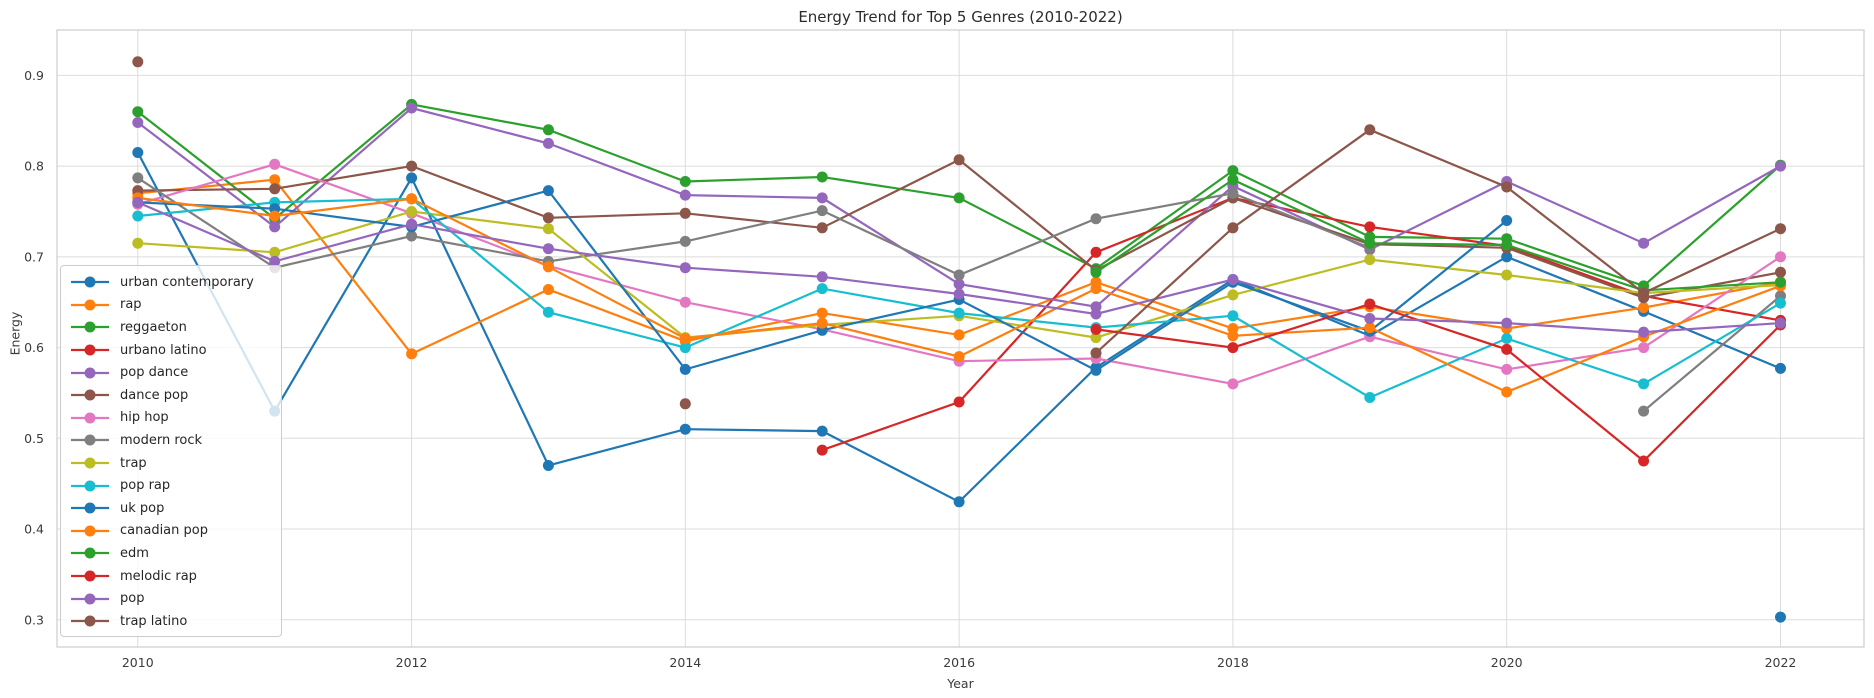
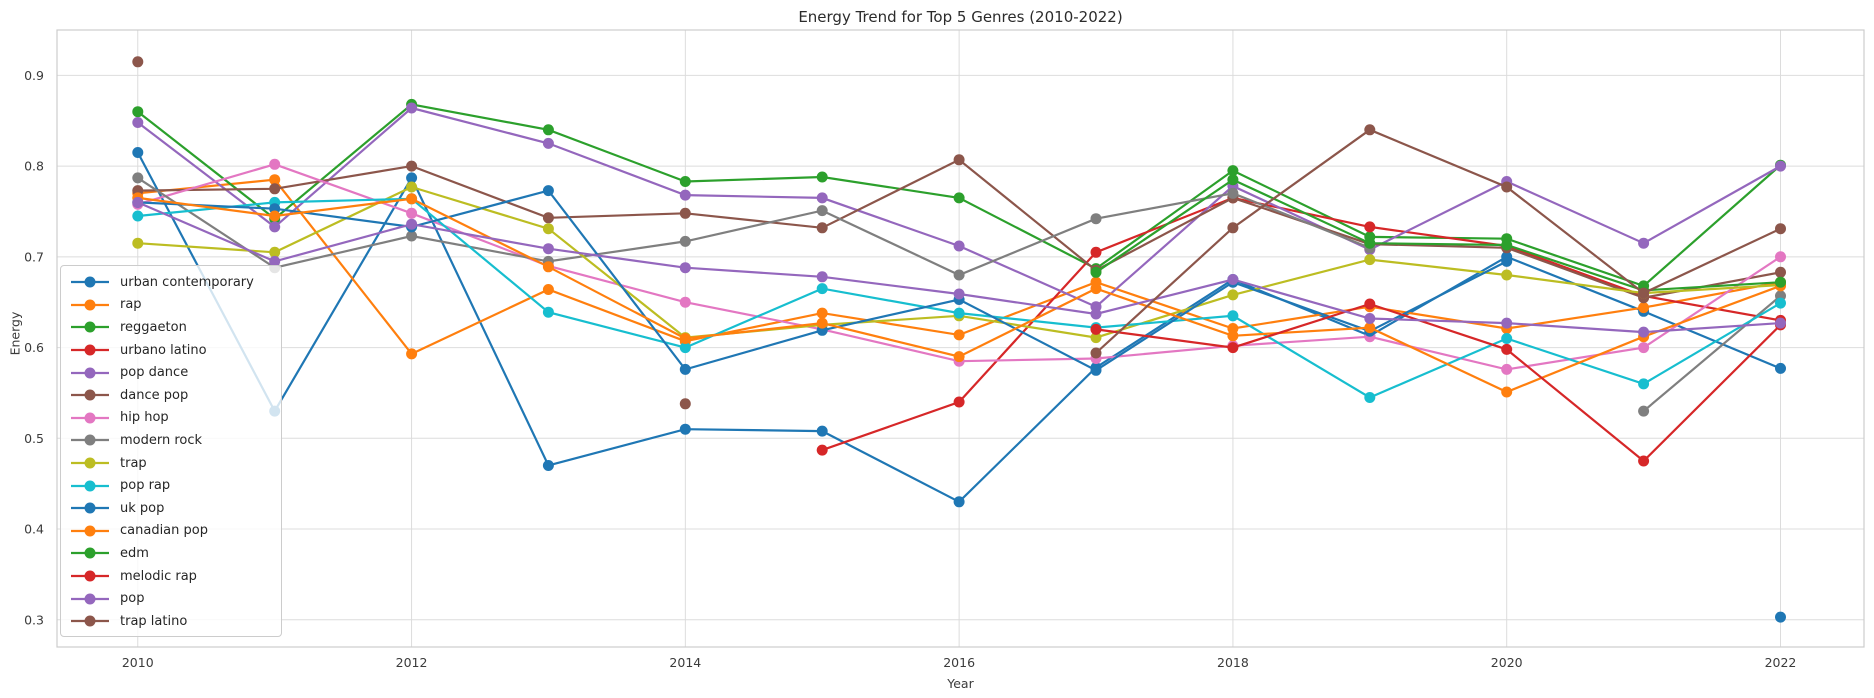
trap/2012: 0.75 -> 0.78
pop dance/2016: 0.67 -> 0.71
hip hop/2018: 0.56 -> 0.60
uk pop/2020: 0.74 -> 0.69
